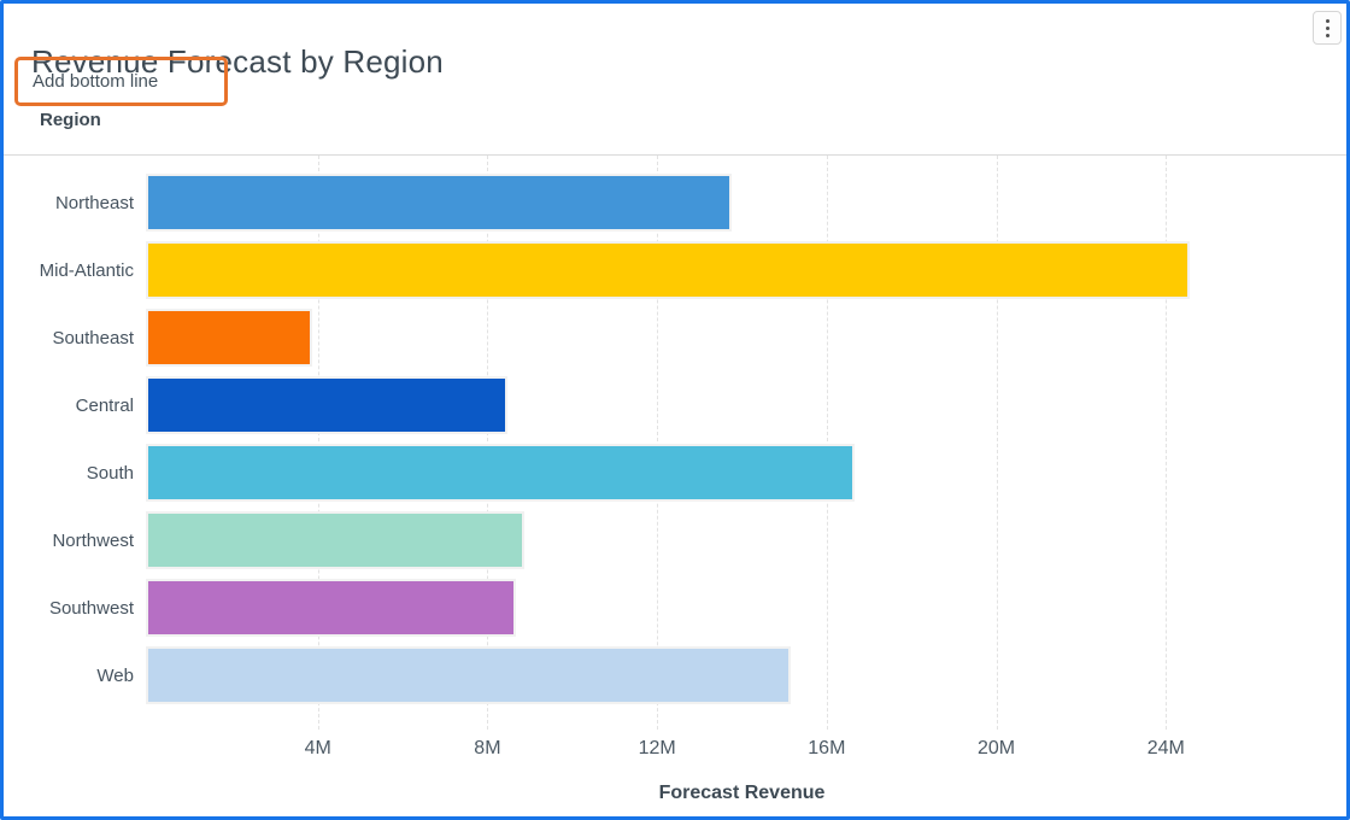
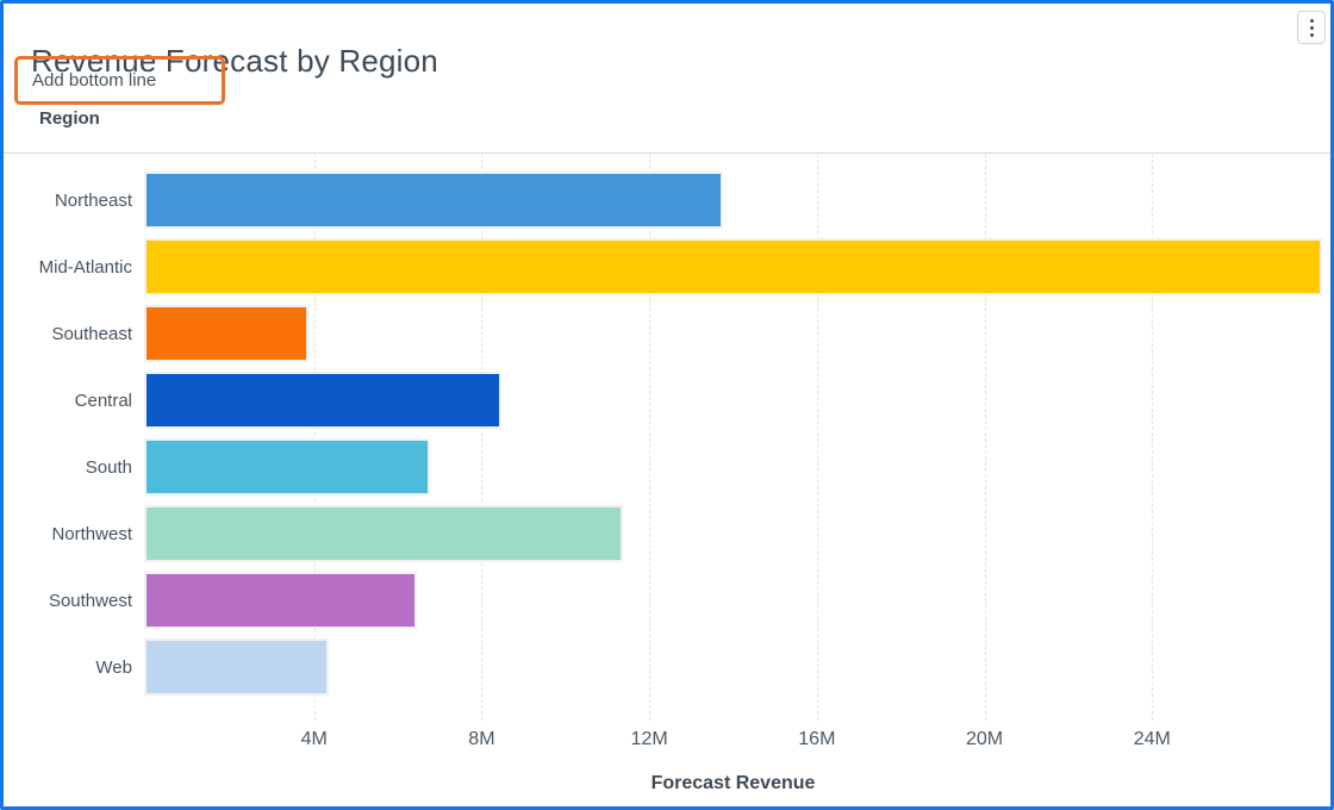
Mid-Atlantic: 24.5M -> 28.0M
South: 16.6M -> 6.7M
Northwest: 8.8M -> 11.3M
Southwest: 8.6M -> 6.4M
Web: 15.1M -> 4.3M
